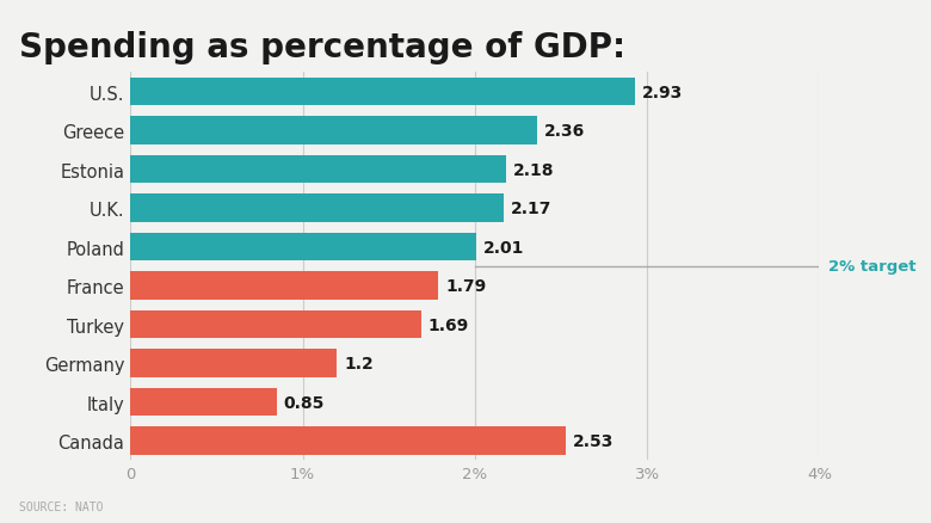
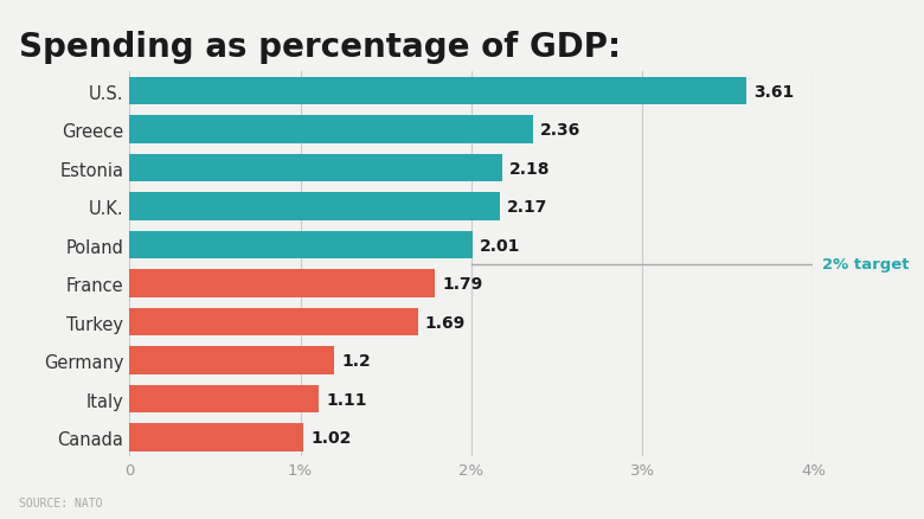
U.S.: 2.93 -> 3.61
Italy: 0.85 -> 1.11
Canada: 2.53 -> 1.02
